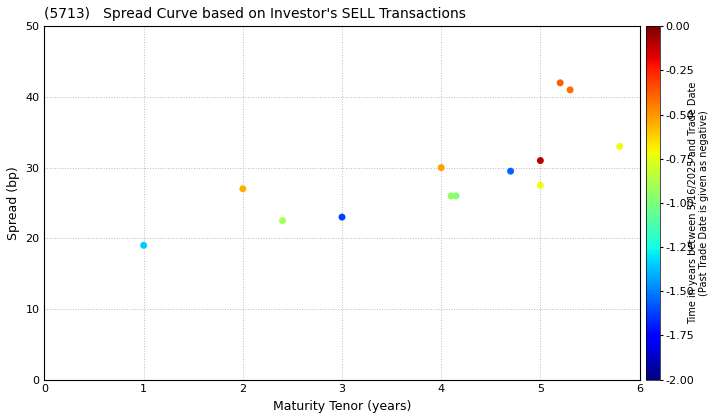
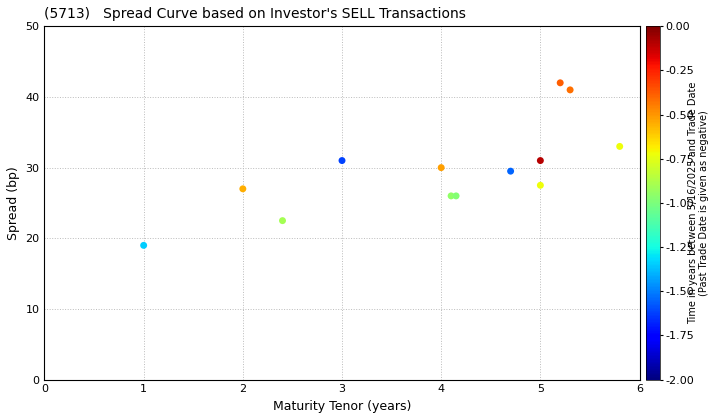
3: 23.0 -> 31.0
